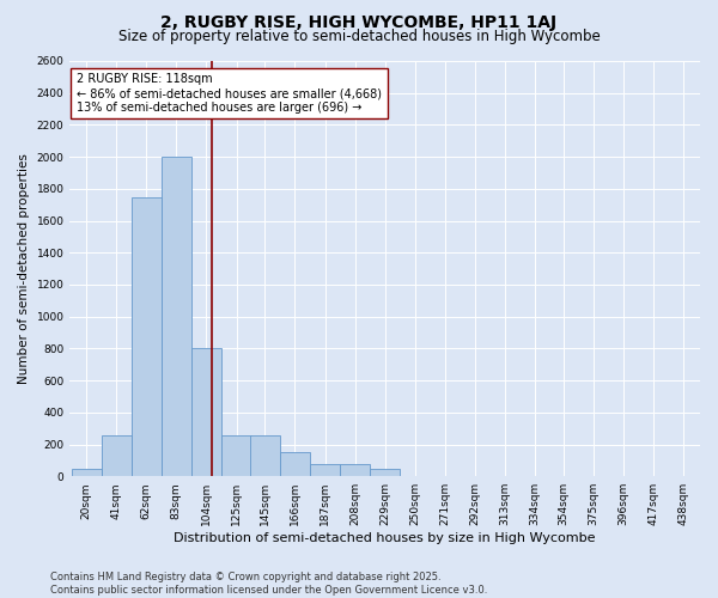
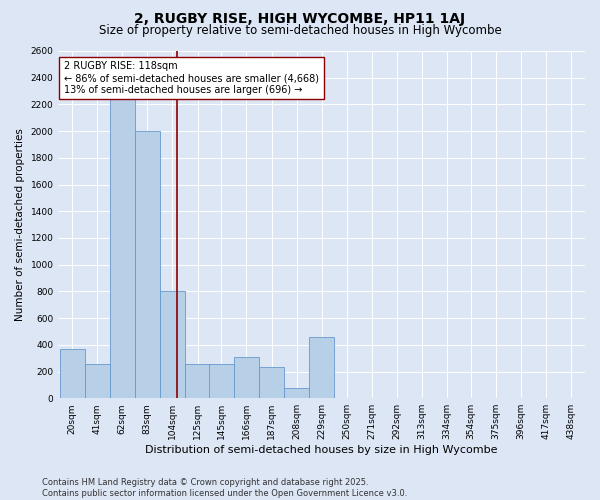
20sqm: 50 -> 370
62sqm: 1750 -> 2250
166sqm: 150 -> 310
187sqm: 80 -> 230
229sqm: 50 -> 460
